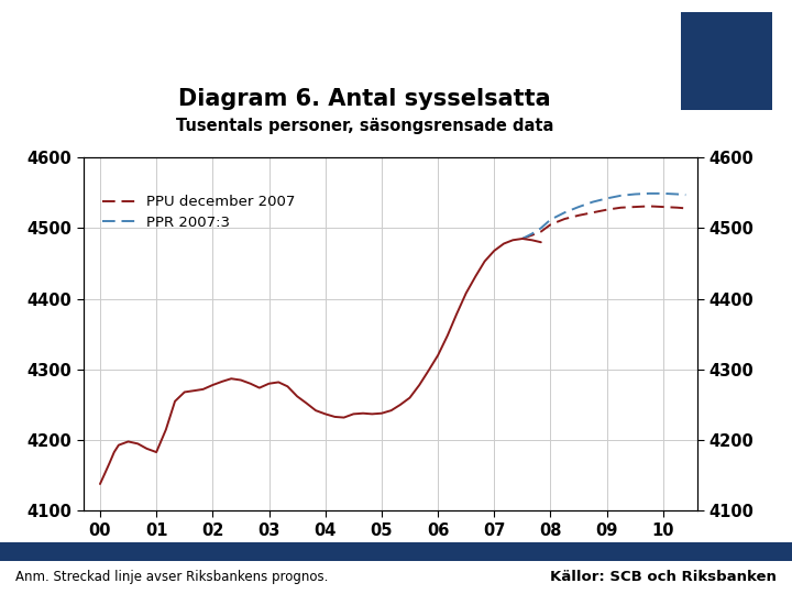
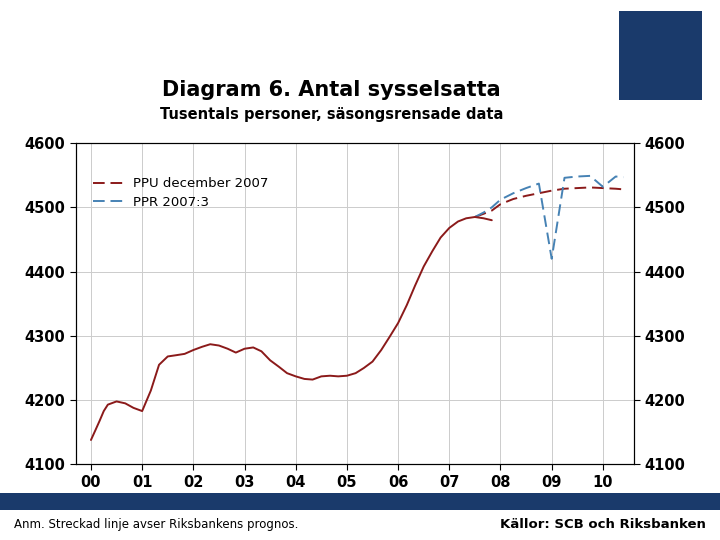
PPR 2007:3/09: 4542 -> 4420
PPR 2007:3/10: 4549 -> 4532
